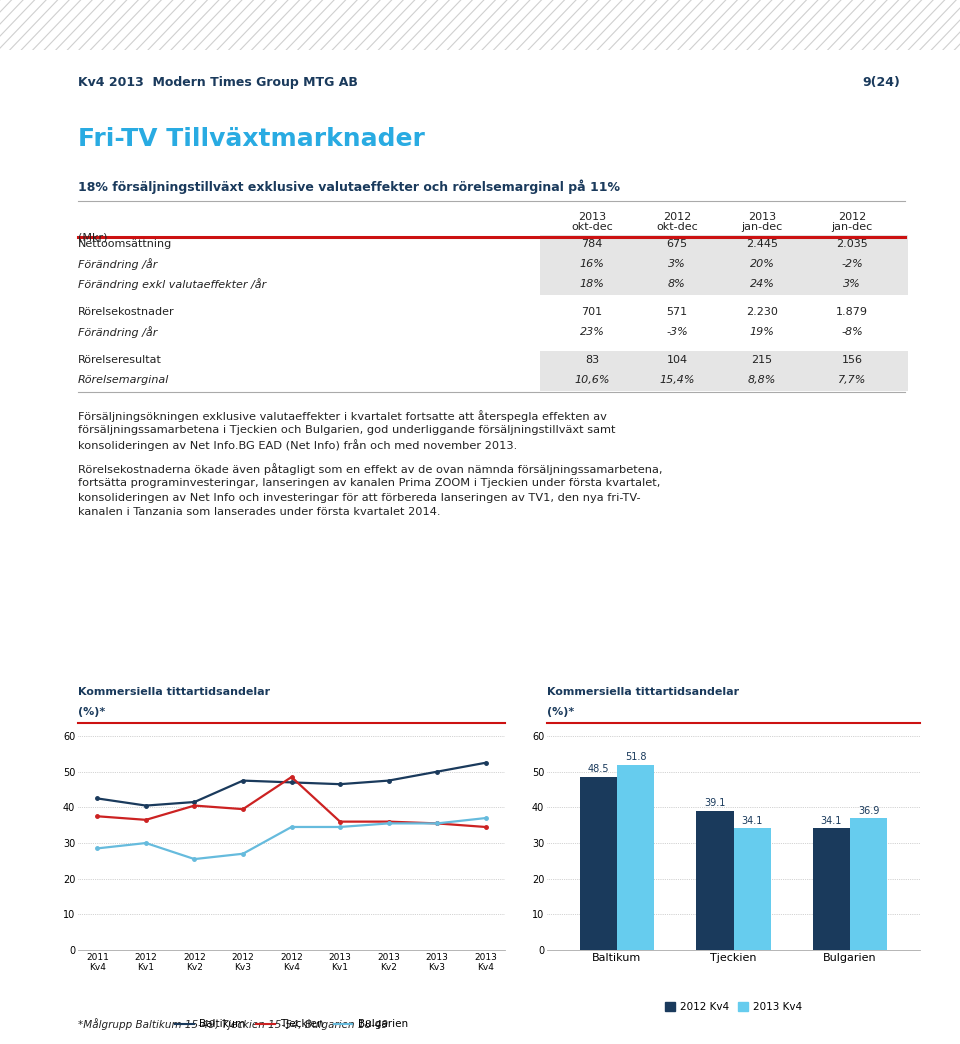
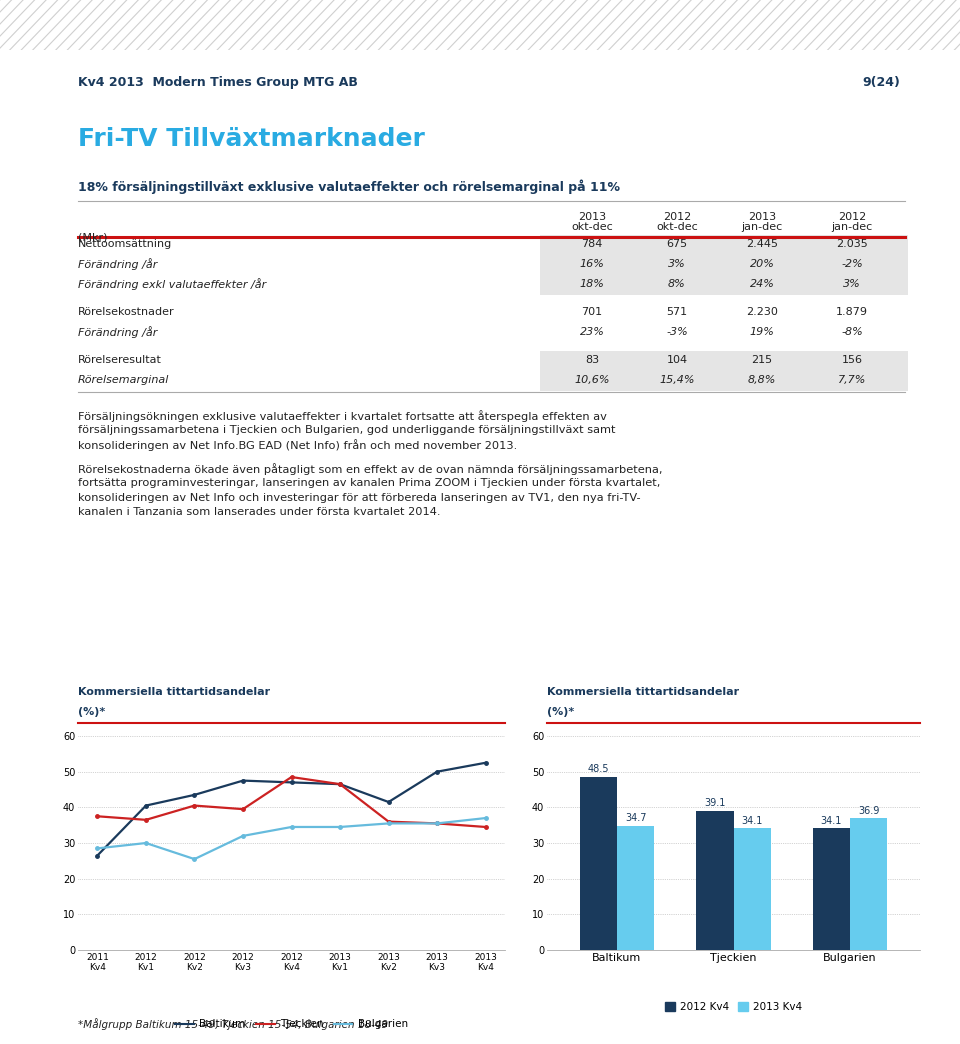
Baltikum/2011 Kv4: 42.5 -> 26.5
Baltikum/2012 Kv2: 41.5 -> 43.5
Bulgarien/2012 Kv3: 27.0 -> 32.0
Tjeckien/2013 Kv1: 36.0 -> 46.5
Baltikum/2013 Kv2: 47.5 -> 41.5
2013 Kv4/Baltikum: 51.8 -> 34.7
